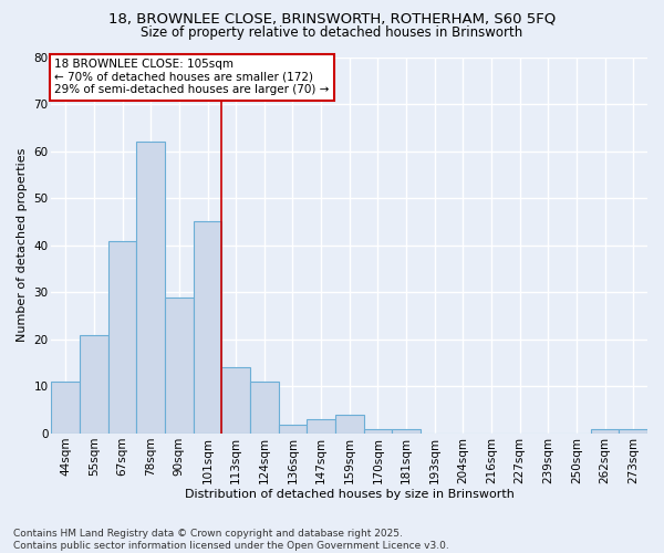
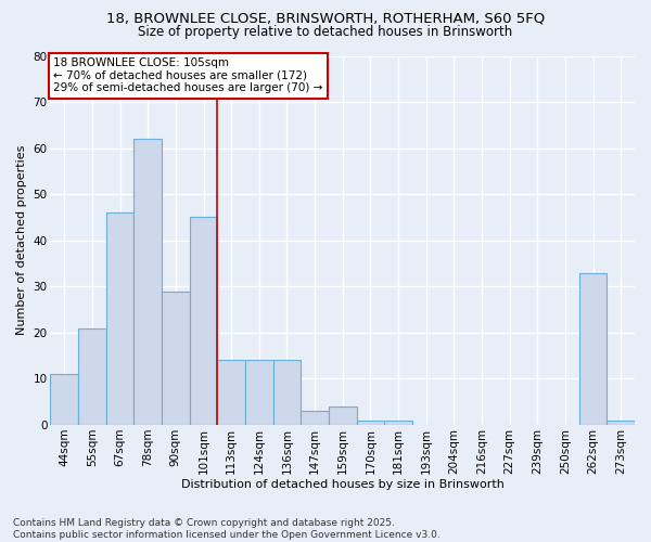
67sqm: 41 -> 46
124sqm: 11 -> 14
136sqm: 2 -> 14
262sqm: 1 -> 33
